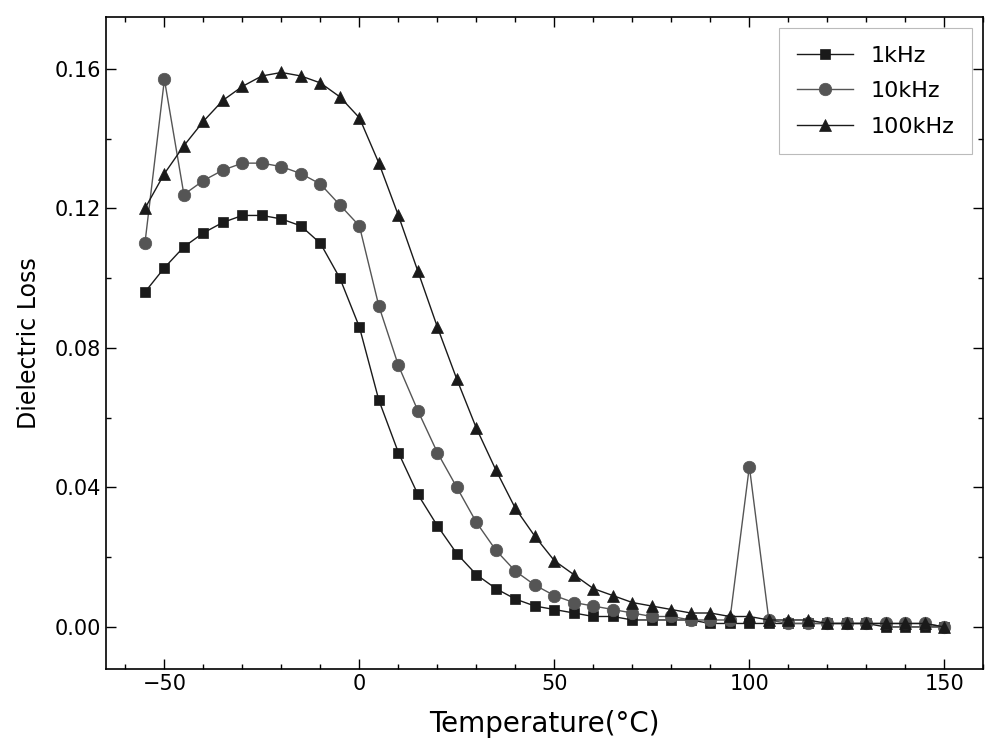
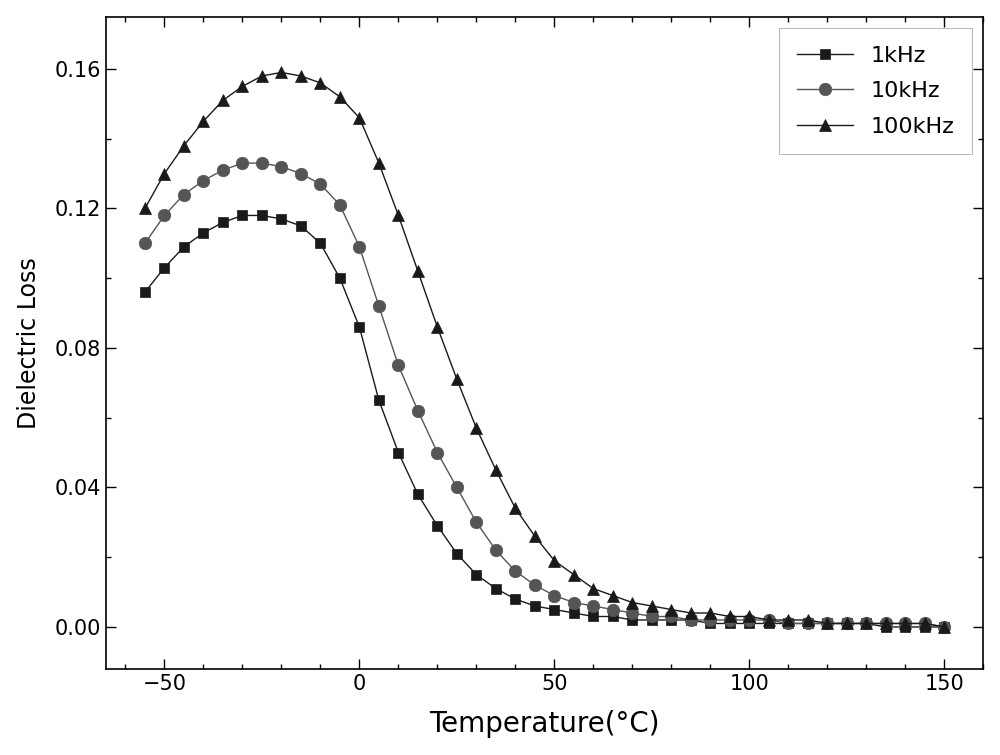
10kHz/−50: 0.157 -> 0.118
10kHz/0: 0.115 -> 0.109
10kHz/100: 0.046 -> 0.002
